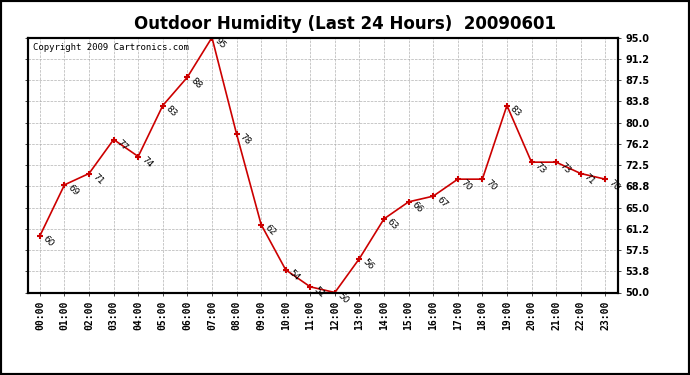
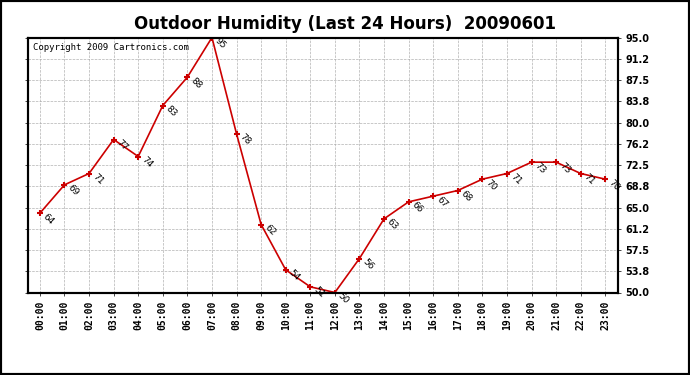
00:00: 60 -> 64
17:00: 70 -> 68
19:00: 83 -> 71
